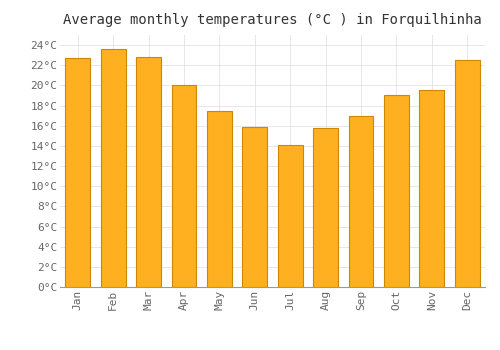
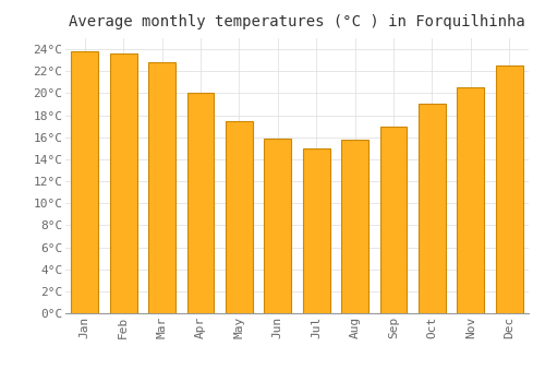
Jan: 22.7°C -> 23.8°C
Jul: 14.1°C -> 15.0°C
Nov: 19.5°C -> 20.5°C
